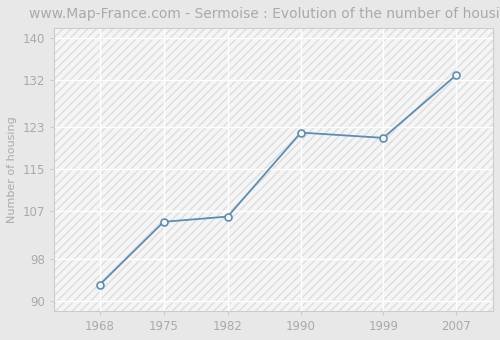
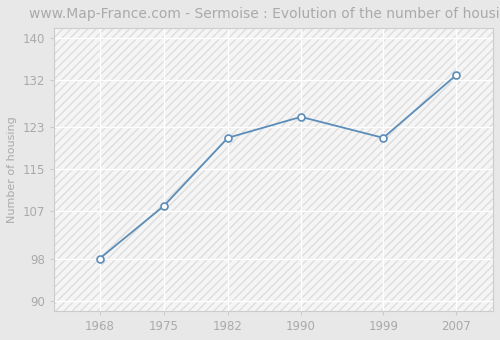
1968: 93 -> 98
1975: 105 -> 108
1982: 106 -> 121
1990: 122 -> 125
